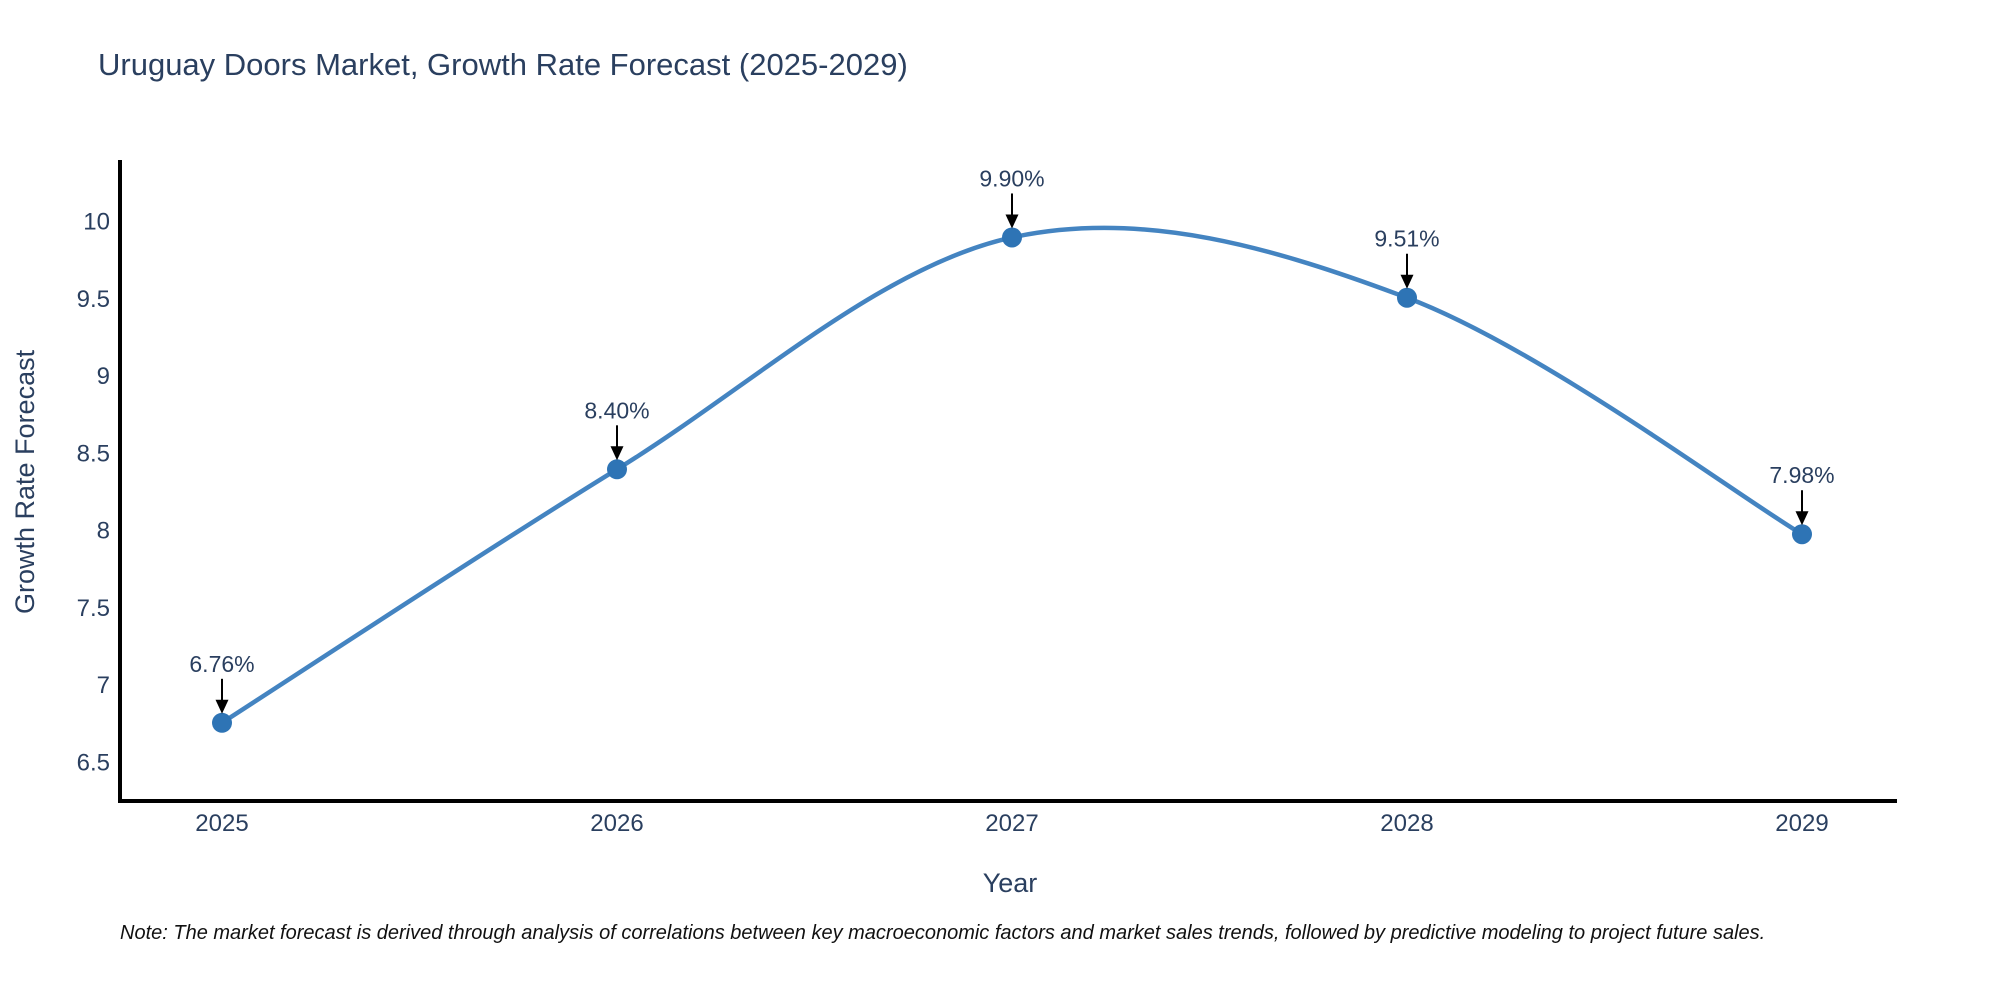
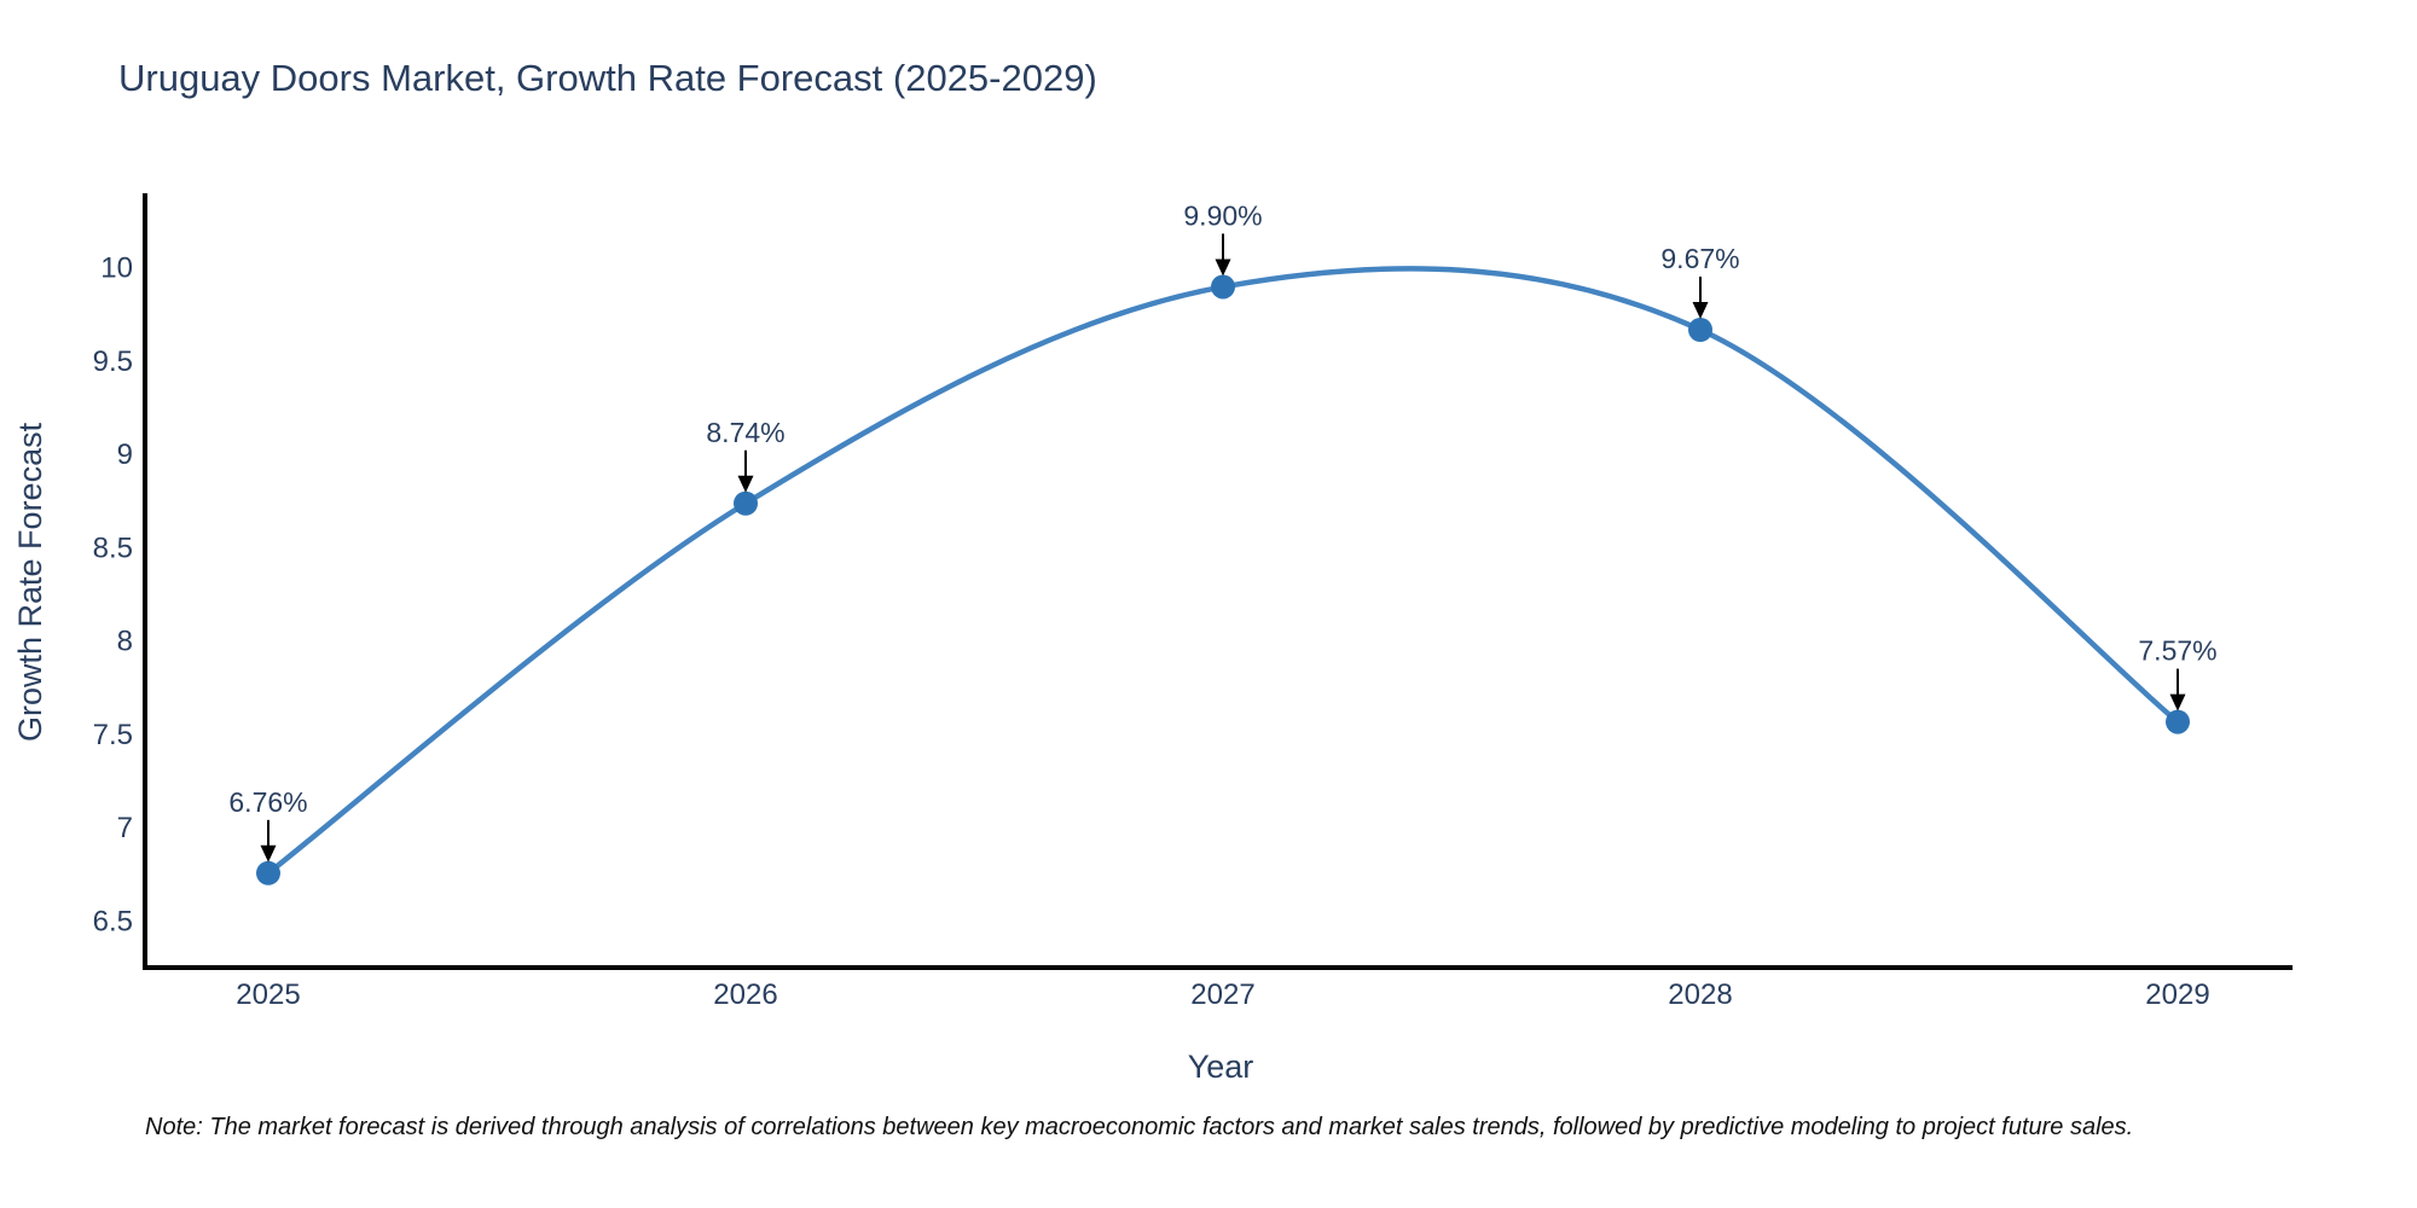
2026: 8.40% -> 8.74%
2028: 9.51% -> 9.67%
2029: 7.98% -> 7.57%
